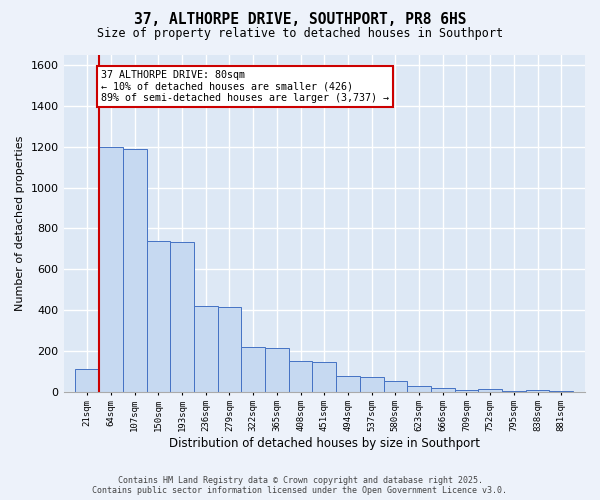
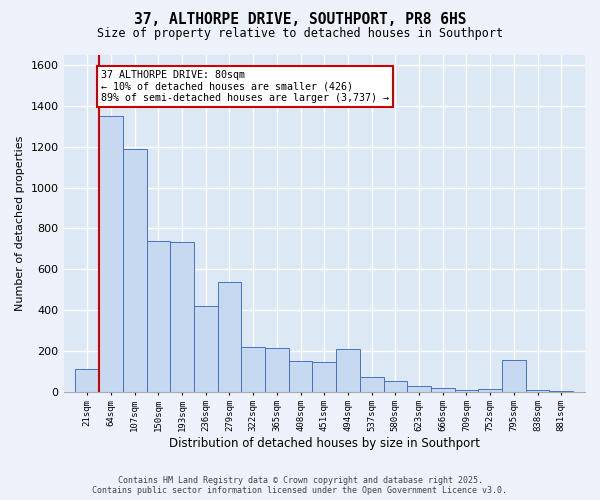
64sqm: 1200 -> 1350
279sqm: 415 -> 535
494sqm: 75 -> 210
795sqm: 5 -> 155
